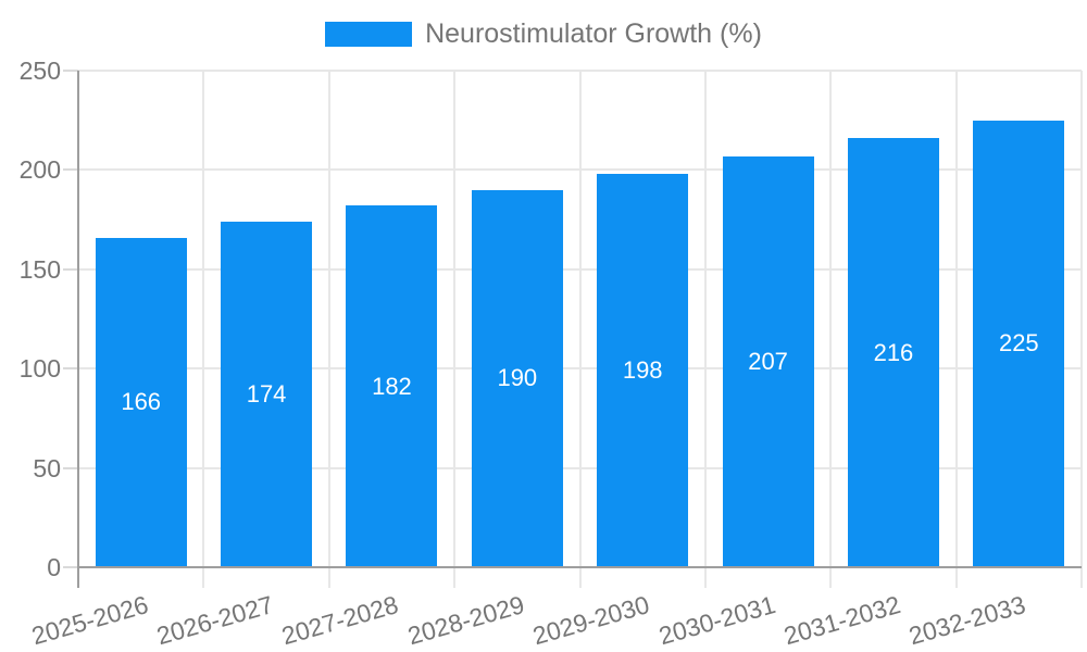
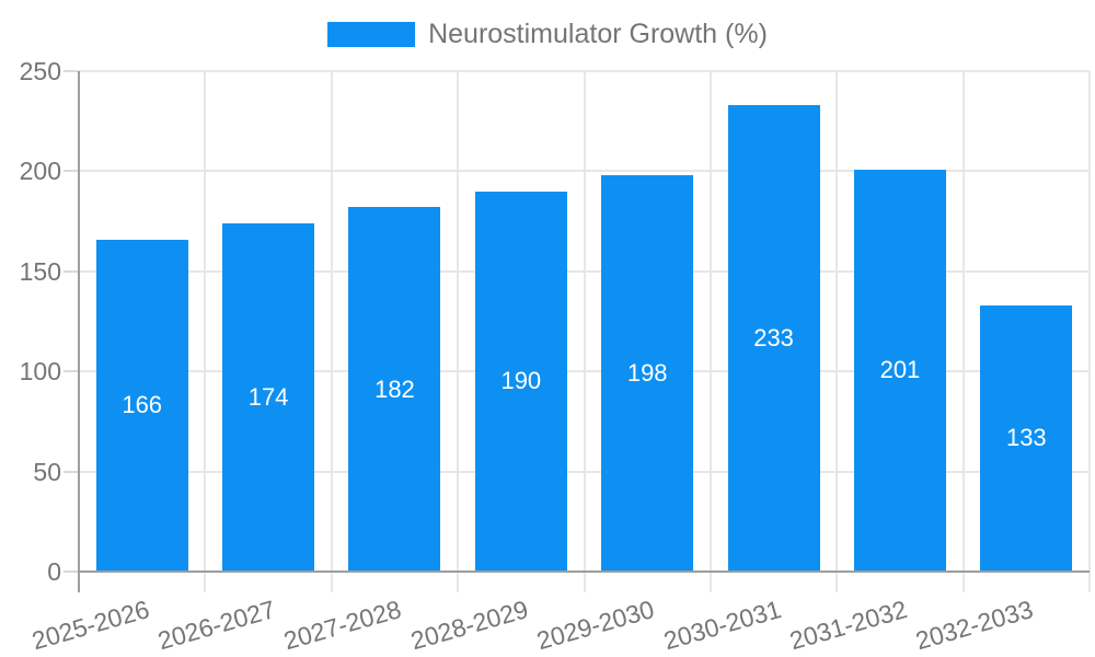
2030-2031: 207 -> 233
2031-2032: 216 -> 201
2032-2033: 225 -> 133
